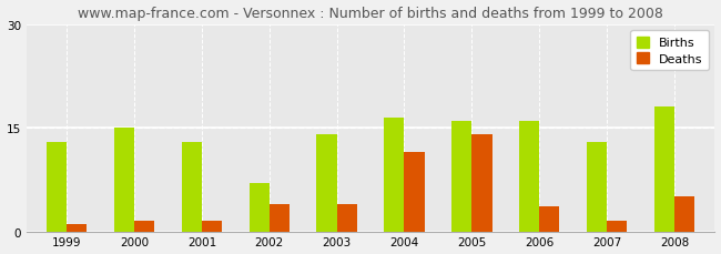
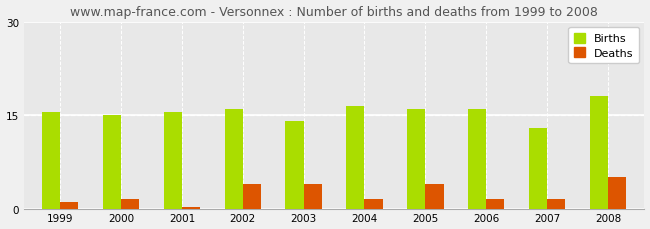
Births/1999: 13.0 -> 15.5
Births/2001: 13.0 -> 15.5
Deaths/2001: 1.6 -> 0.2
Births/2002: 7.0 -> 16.0
Deaths/2004: 11.4 -> 1.5
Deaths/2005: 14.0 -> 4.0
Deaths/2006: 3.6 -> 1.5
